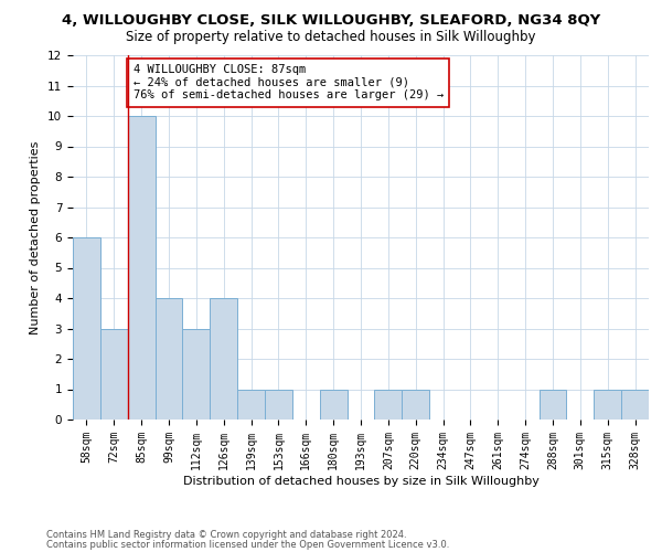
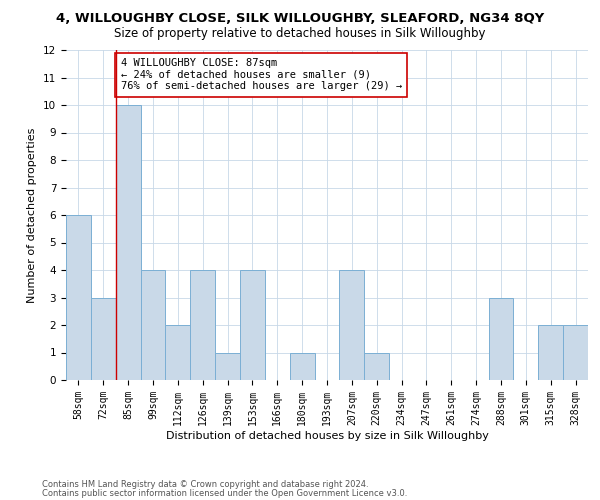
112sqm: 3 -> 2
153sqm: 1 -> 4
207sqm: 1 -> 4
288sqm: 1 -> 3
315sqm: 1 -> 2
328sqm: 1 -> 2
